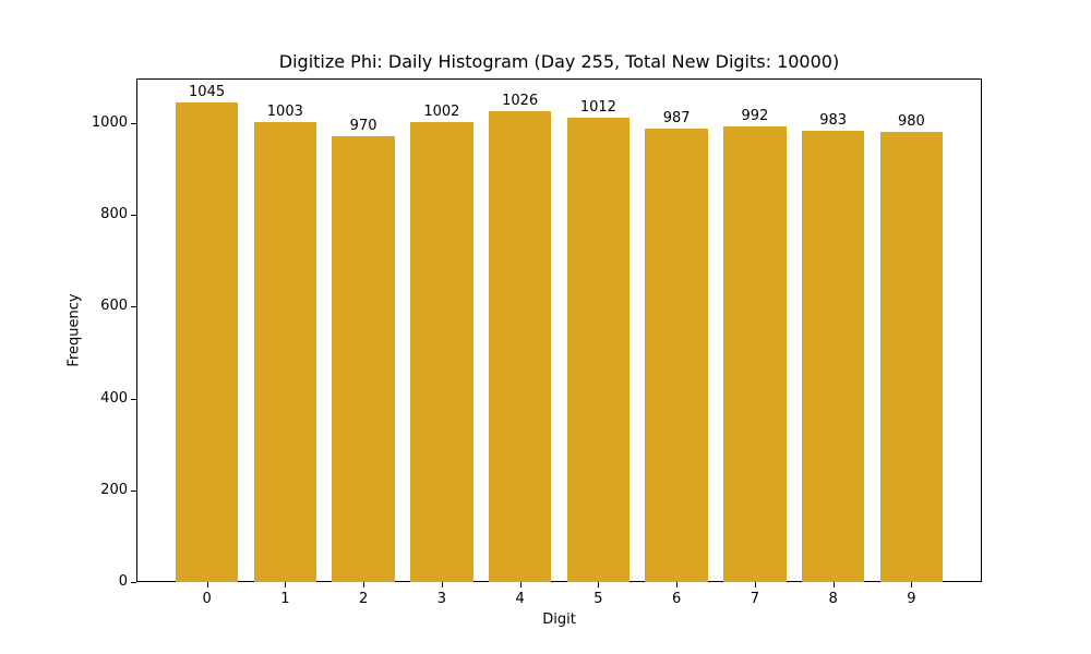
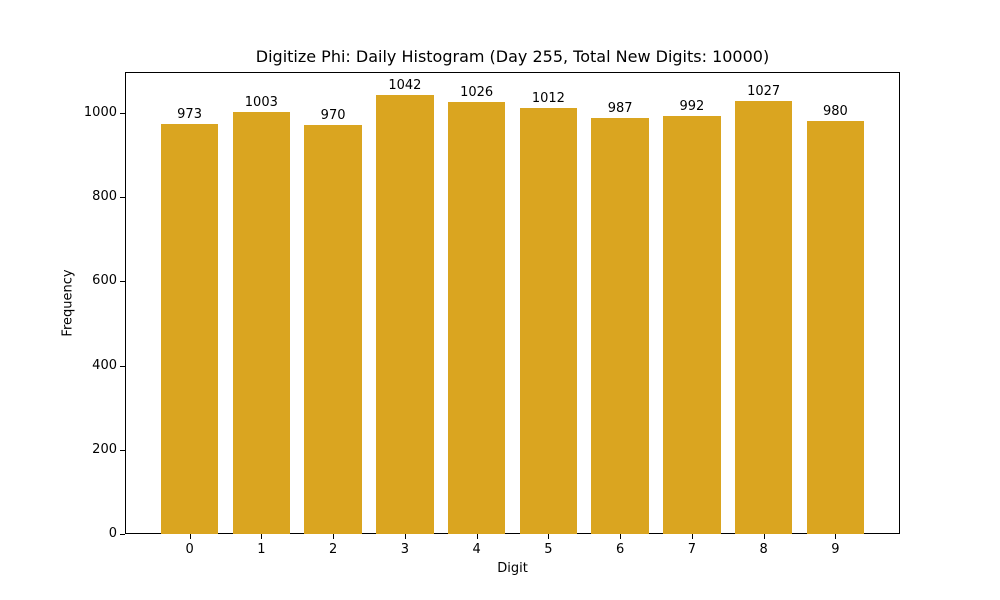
0: 1045 -> 973
3: 1002 -> 1042
8: 983 -> 1027
